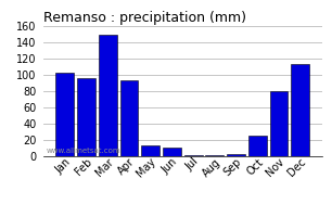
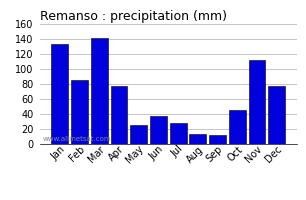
Jan: 103 -> 134
Feb: 96 -> 86
Mar: 150 -> 142
Apr: 93 -> 78
May: 13 -> 26
Jun: 11 -> 38
Jul: 1 -> 28
Aug: 1 -> 14
Sep: 3 -> 12
Oct: 26 -> 46
Nov: 80 -> 112
Dec: 113 -> 78
